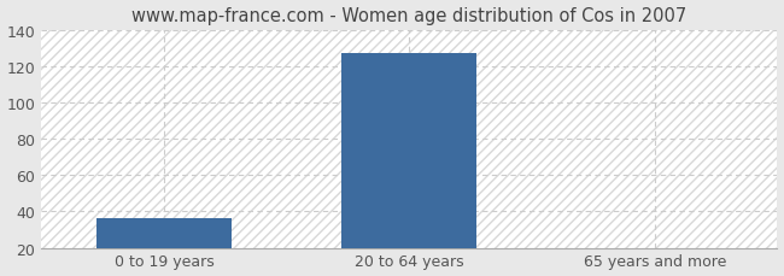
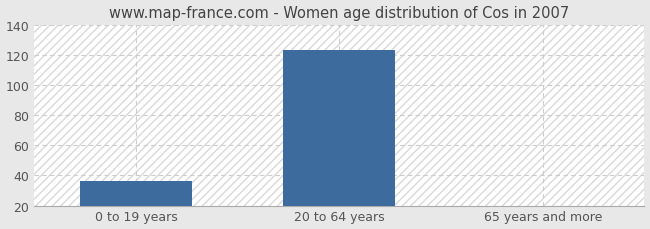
20 to 64 years: 127 -> 123
